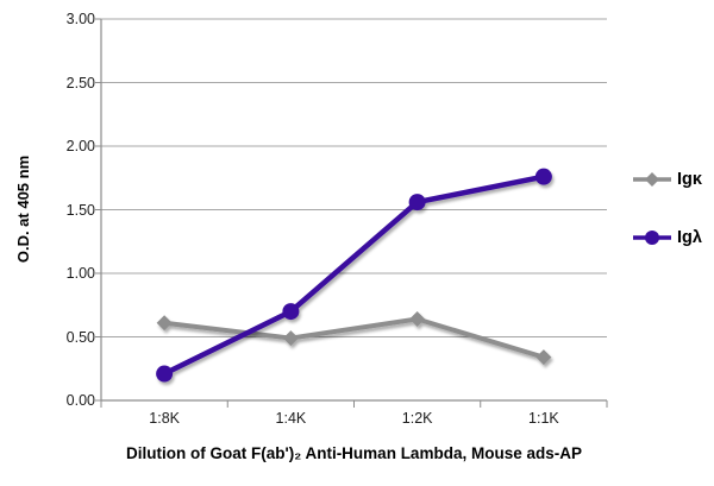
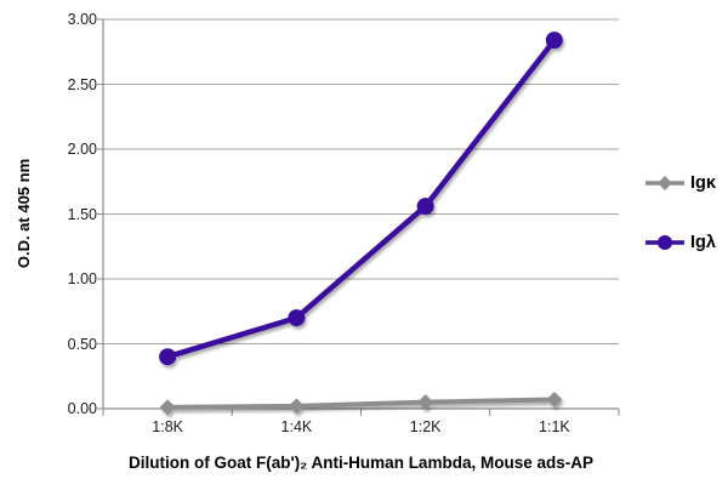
Igκ/1:8K: 0.61 -> 0.01
Igλ/1:8K: 0.21 -> 0.40
Igκ/1:4K: 0.49 -> 0.02
Igκ/1:2K: 0.64 -> 0.05
Igκ/1:1K: 0.34 -> 0.07
Igλ/1:1K: 1.76 -> 2.84
